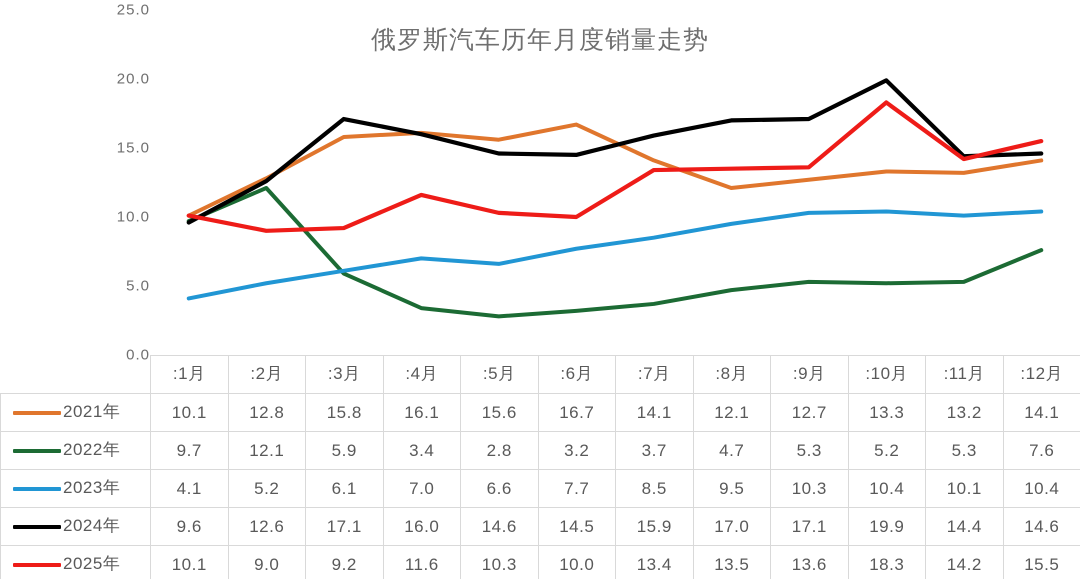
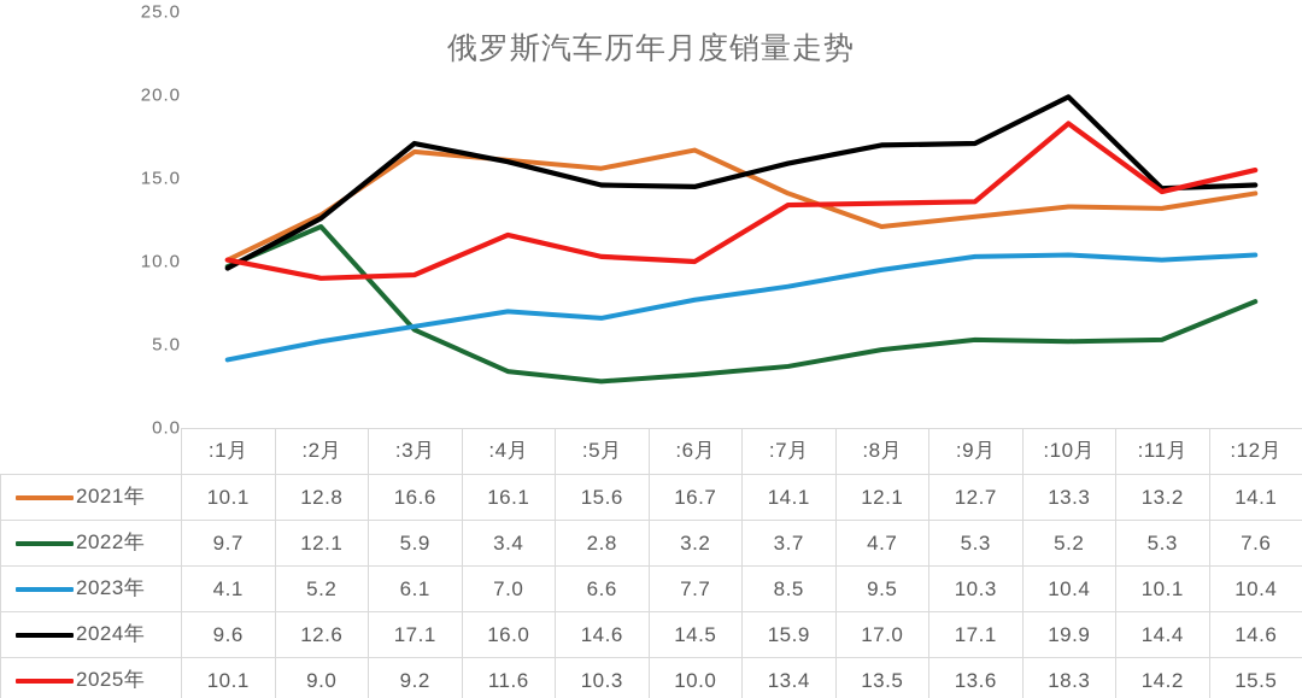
2021年/:3月: 15.8 -> 16.6
